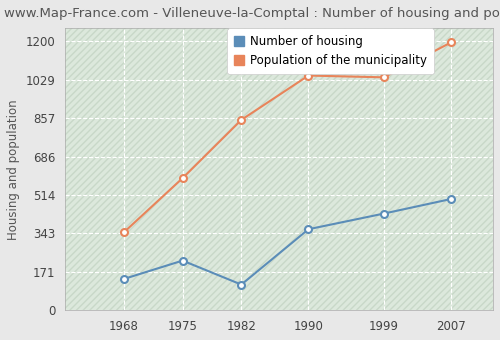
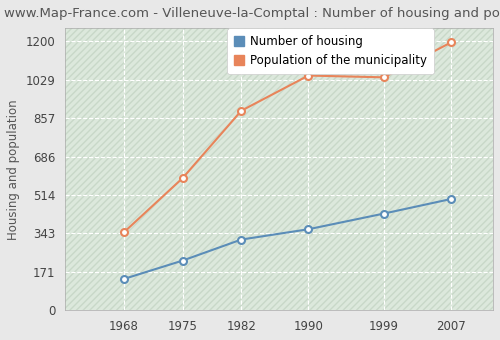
Number of housing/1982: 115 -> 316
Population of the municipality/1982: 850 -> 891
